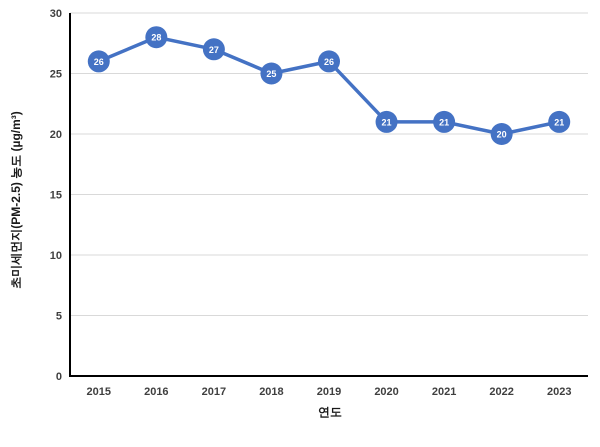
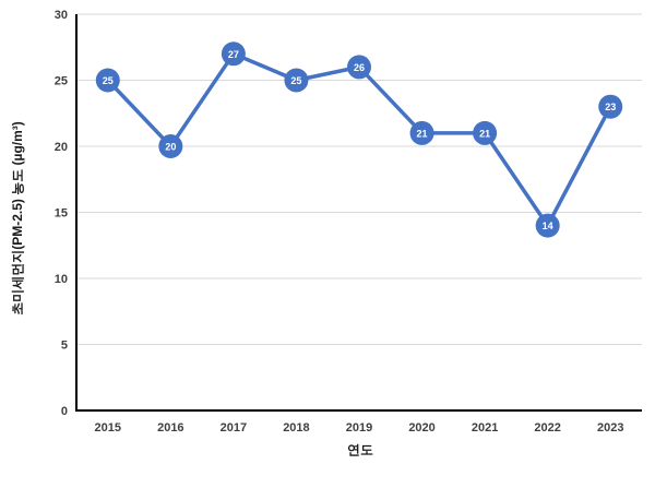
2015: 26 -> 25
2016: 28 -> 20
2022: 20 -> 14
2023: 21 -> 23
